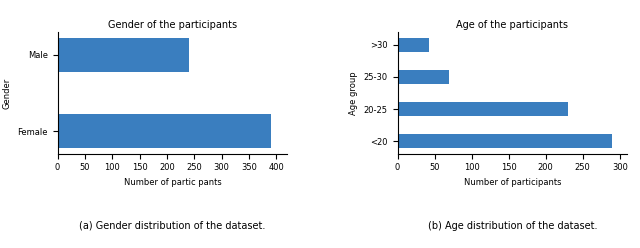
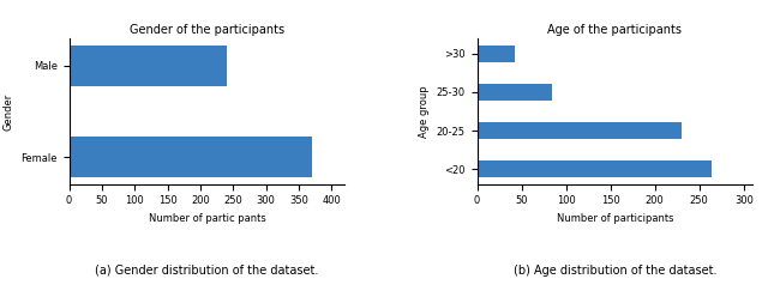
Gender of the participants/Female: 390 -> 370
Age of the participants/25-30: 70 -> 84
Age of the participants/<20: 290 -> 264
